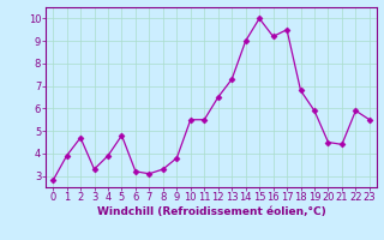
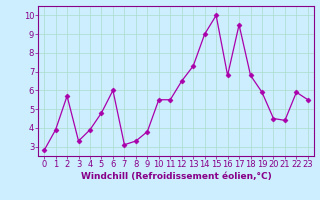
2: 4.7 -> 5.7
6: 3.2 -> 6.0
16: 9.2 -> 6.8
